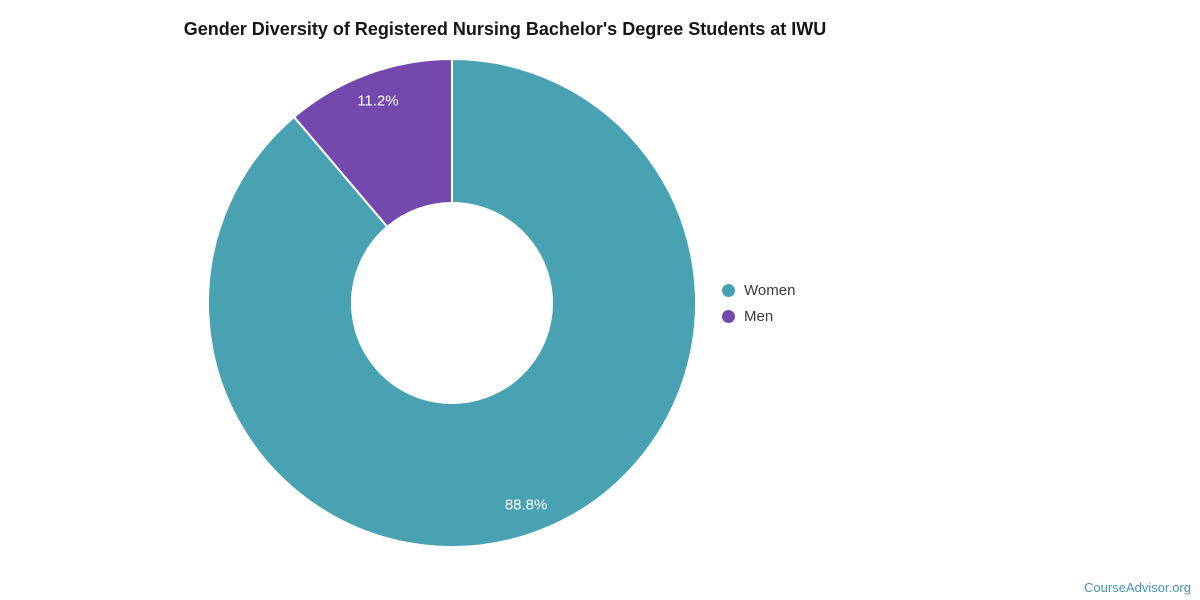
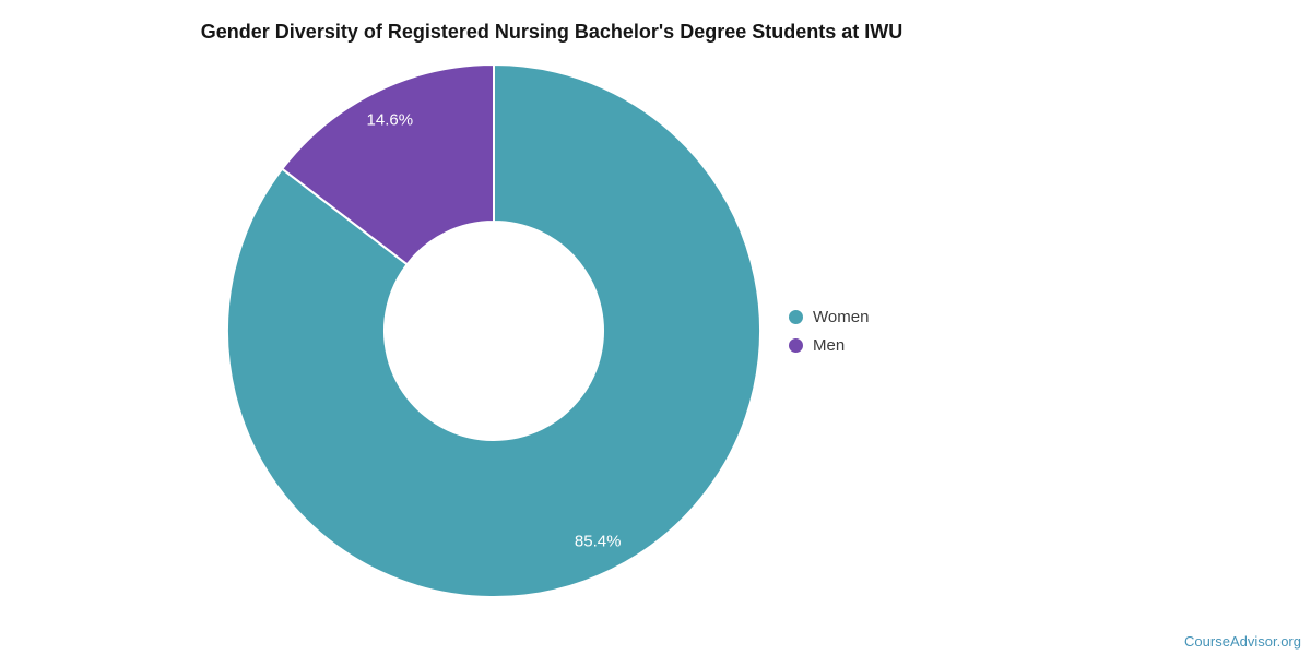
Women: 88.8% -> 85.4%
Men: 11.2% -> 14.6%
